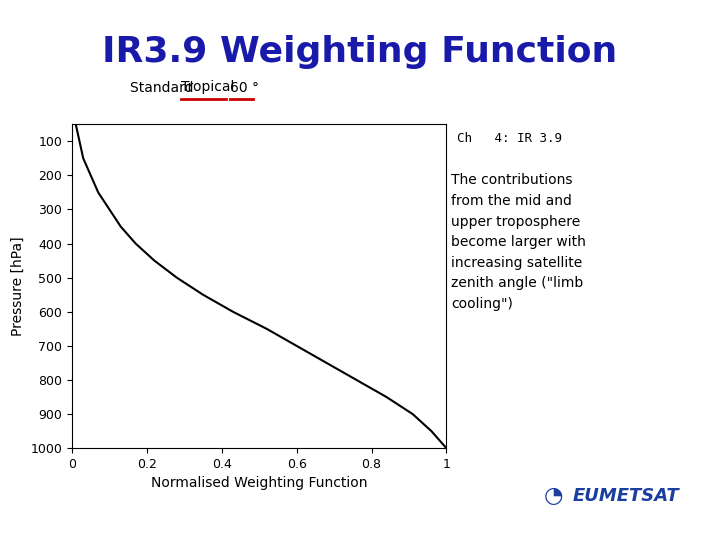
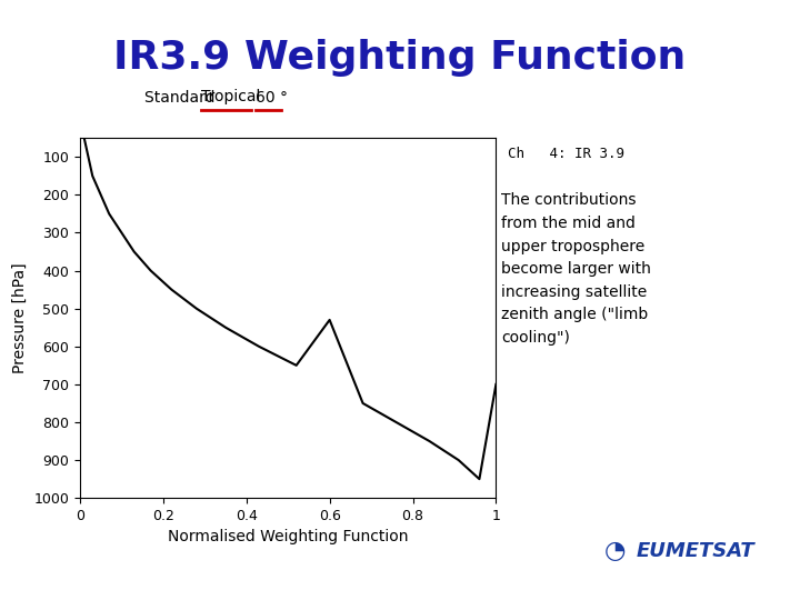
0.6: 700 -> 530
1: 1000 -> 700
